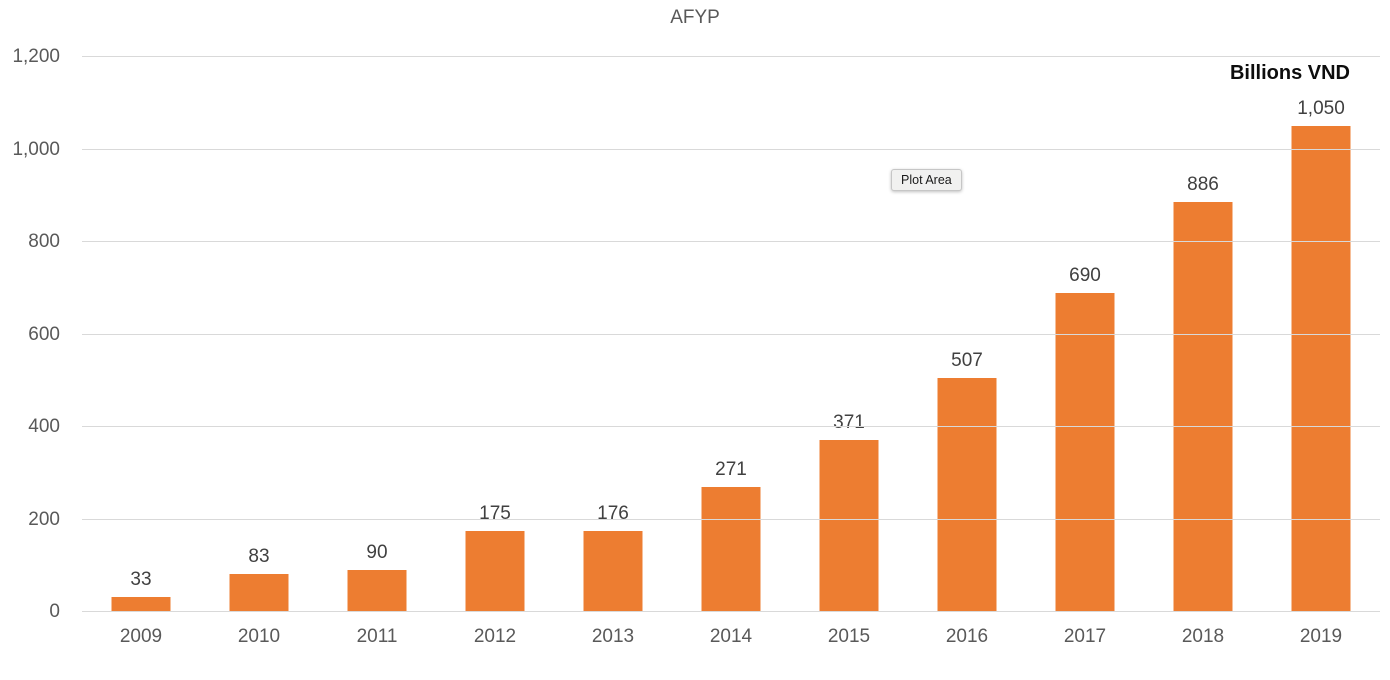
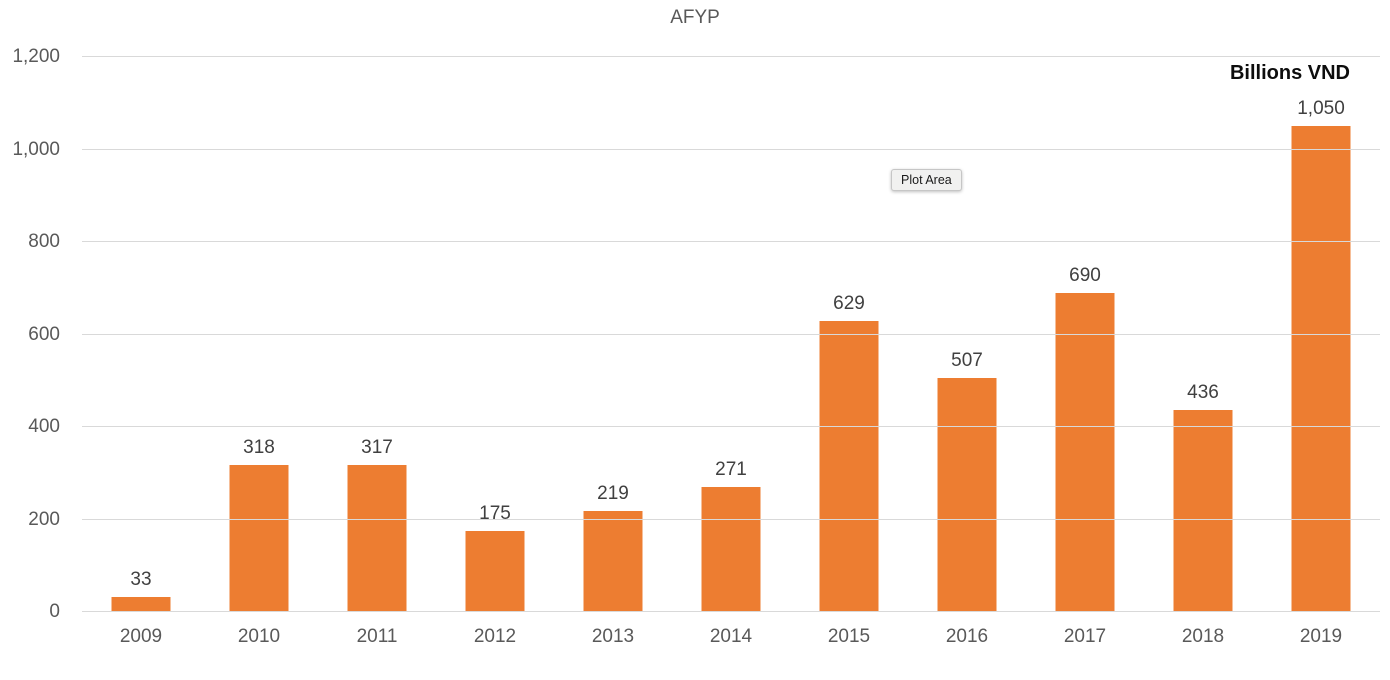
2010: 83 -> 318
2011: 90 -> 317
2013: 176 -> 219
2015: 371 -> 629
2018: 886 -> 436
